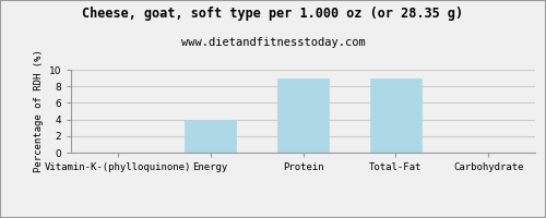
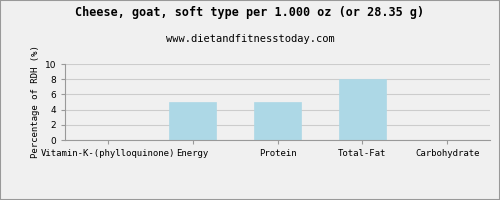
Energy: 4 -> 5
Protein: 9 -> 5
Total-Fat: 9 -> 8
